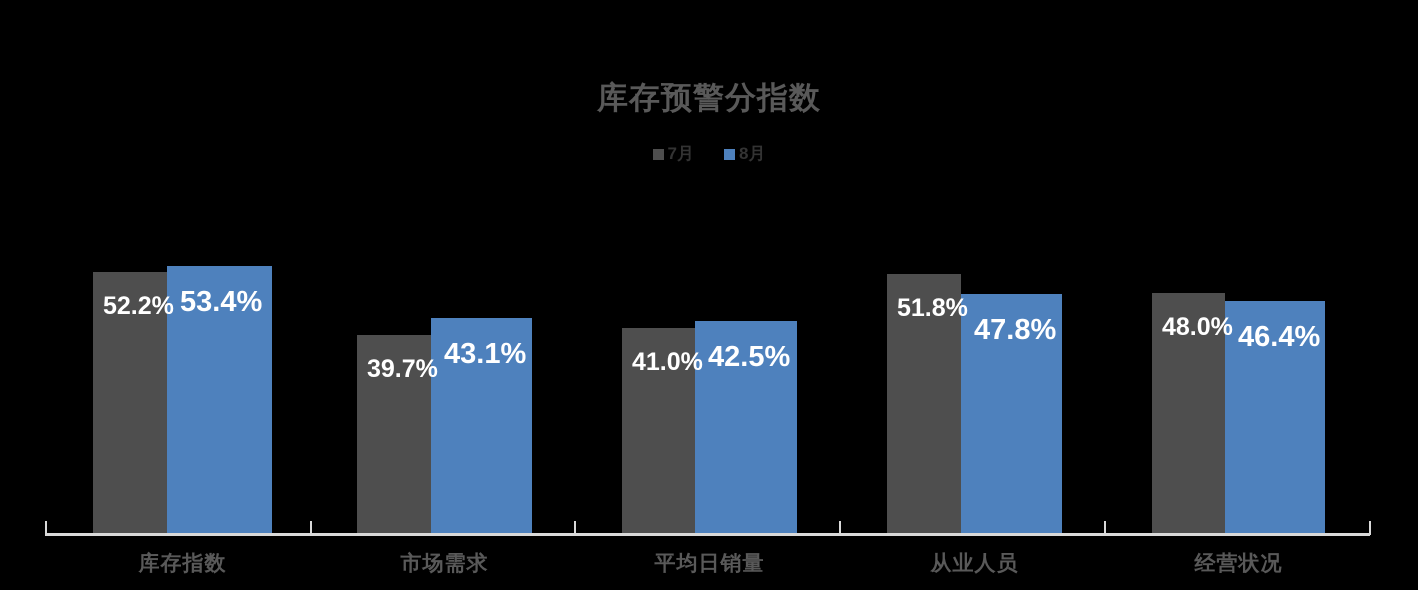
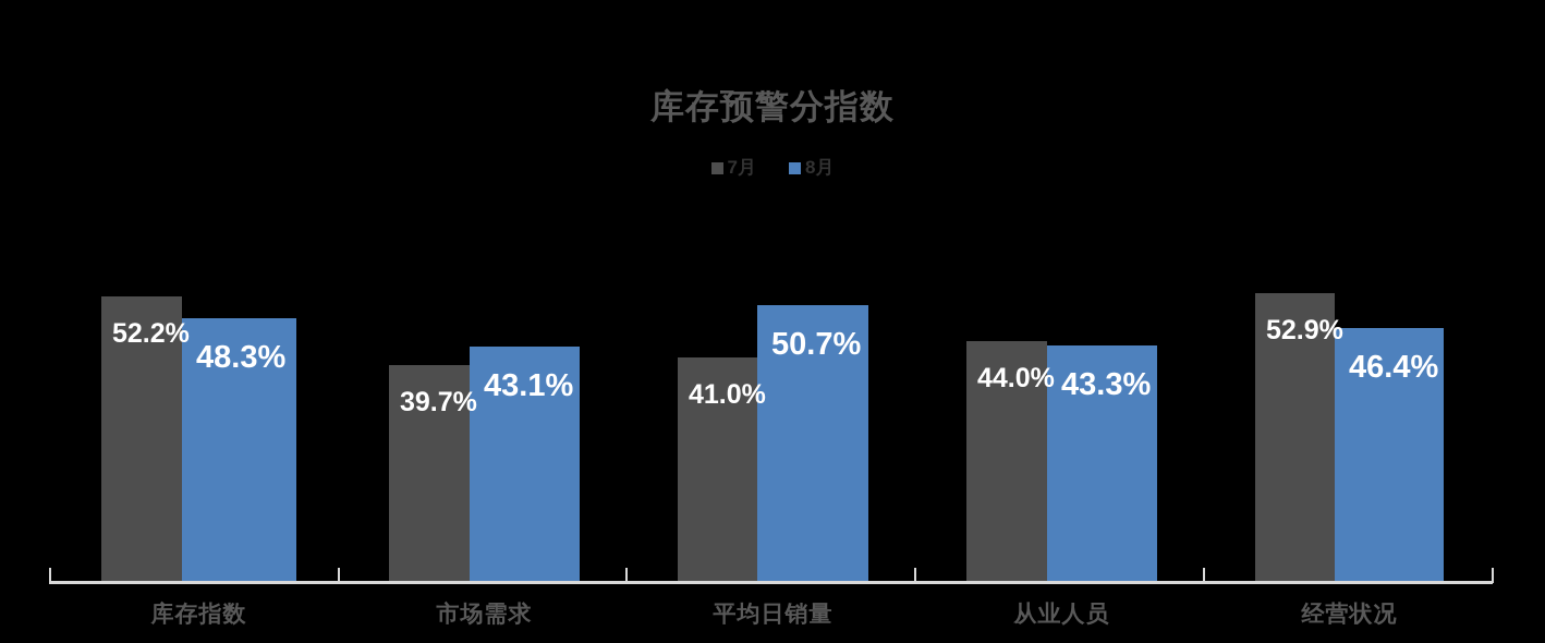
8月/库存指数: 53.4% -> 48.3%
8月/平均日销量: 42.5% -> 50.7%
7月/从业人员: 51.8% -> 44.0%
8月/从业人员: 47.8% -> 43.3%
7月/经营状况: 48.0% -> 52.9%
